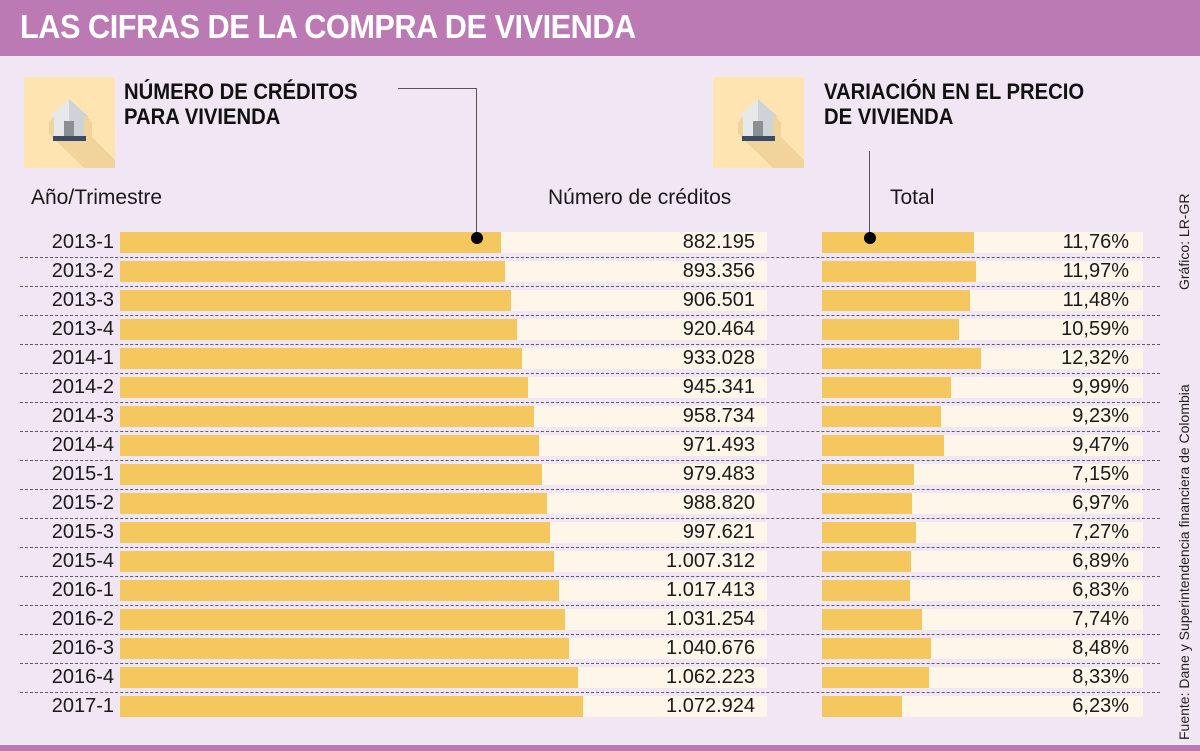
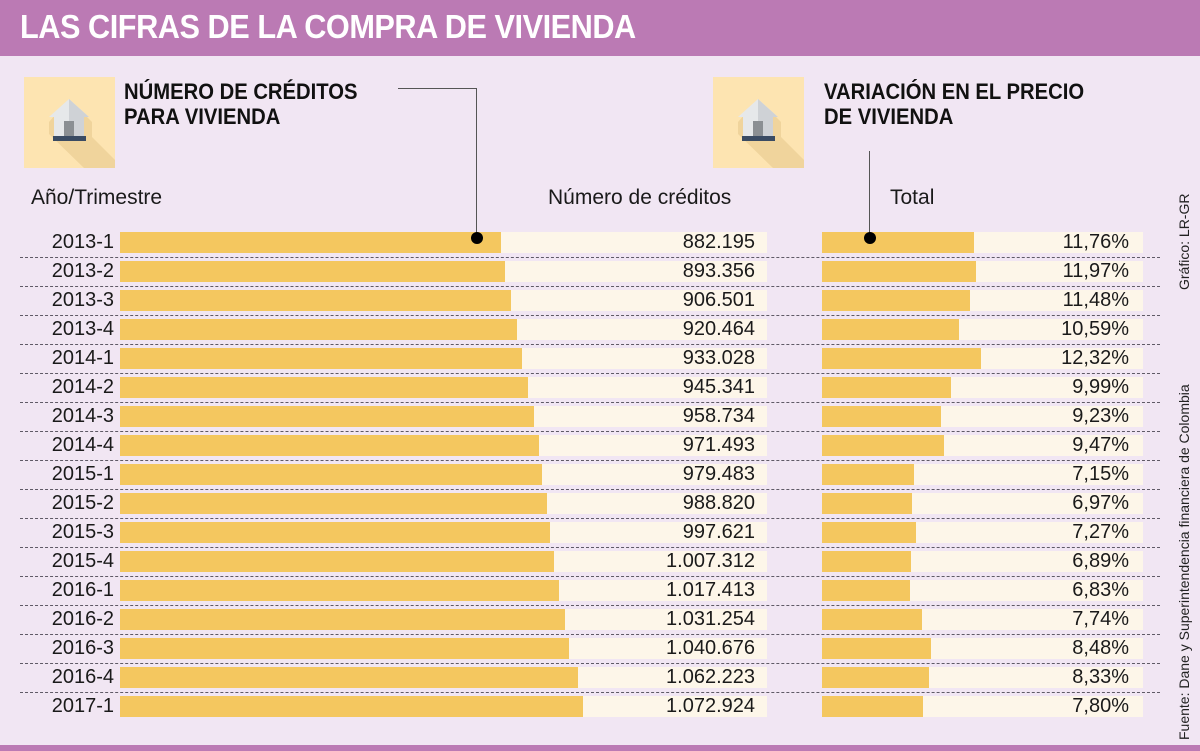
VARIACIÓN EN EL PRECIO DE VIVIENDA/2017-1: 6,23% -> 7,80%
